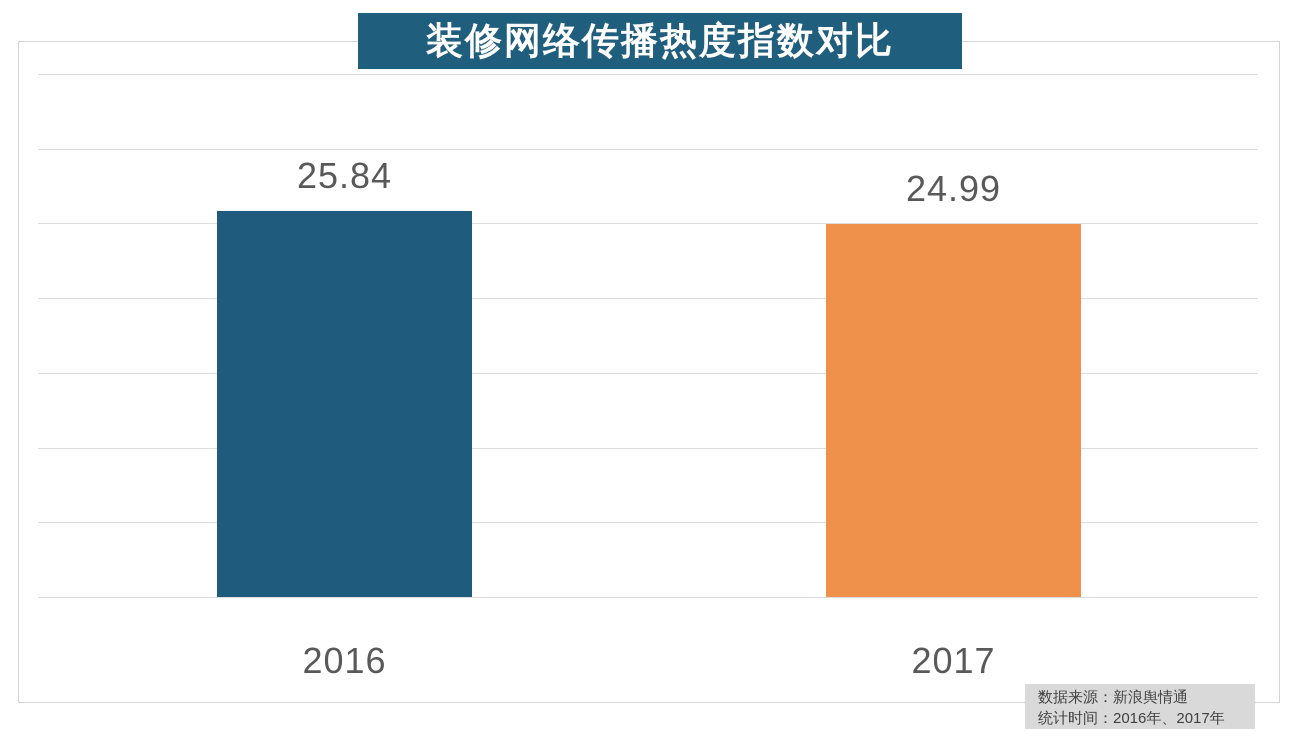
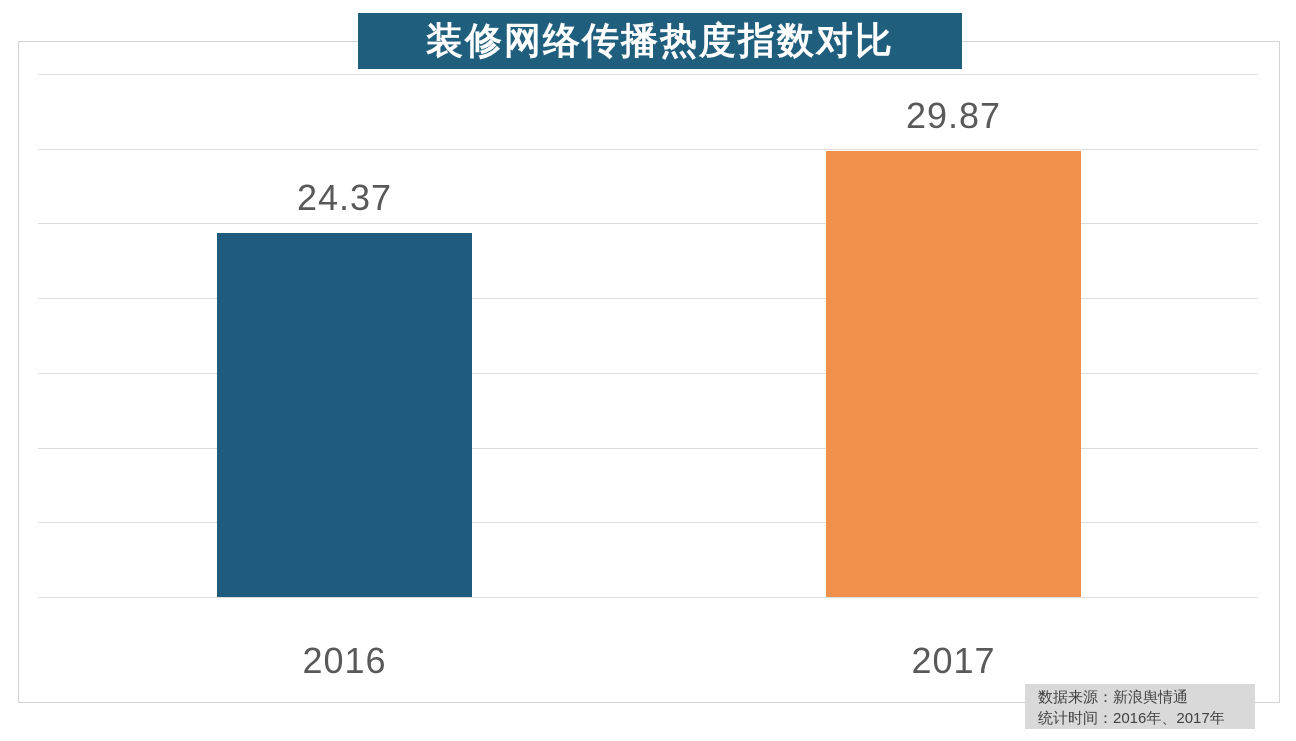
2016: 25.84 -> 24.37
2017: 24.99 -> 29.87
